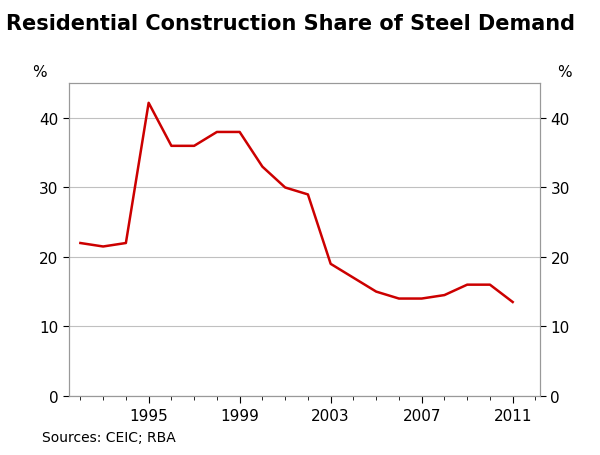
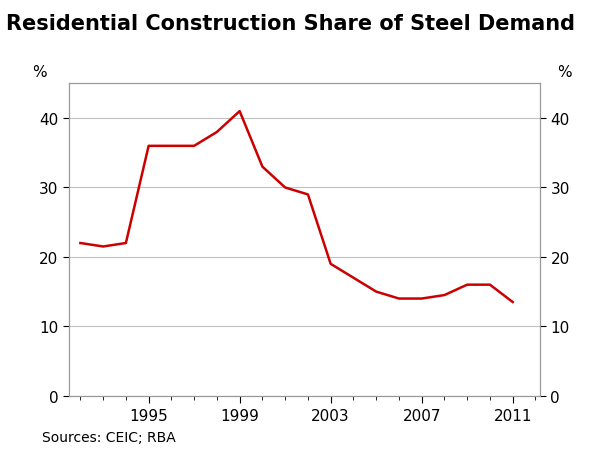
1995: 42.2 -> 36.0
1999: 38.0 -> 41.0
